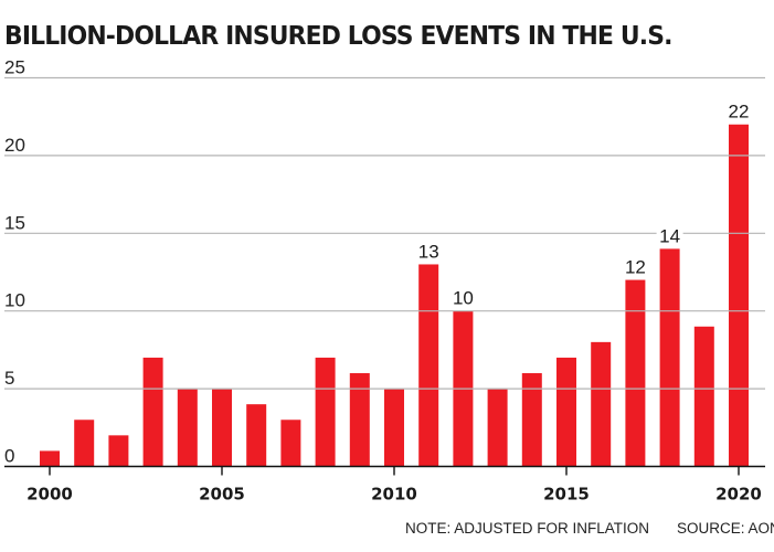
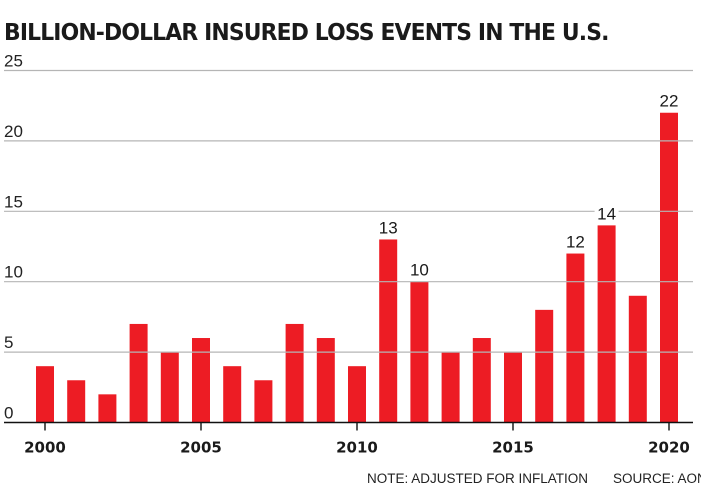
2000: 1 -> 4
2005: 5 -> 6
2010: 5 -> 4
2015: 7 -> 5
